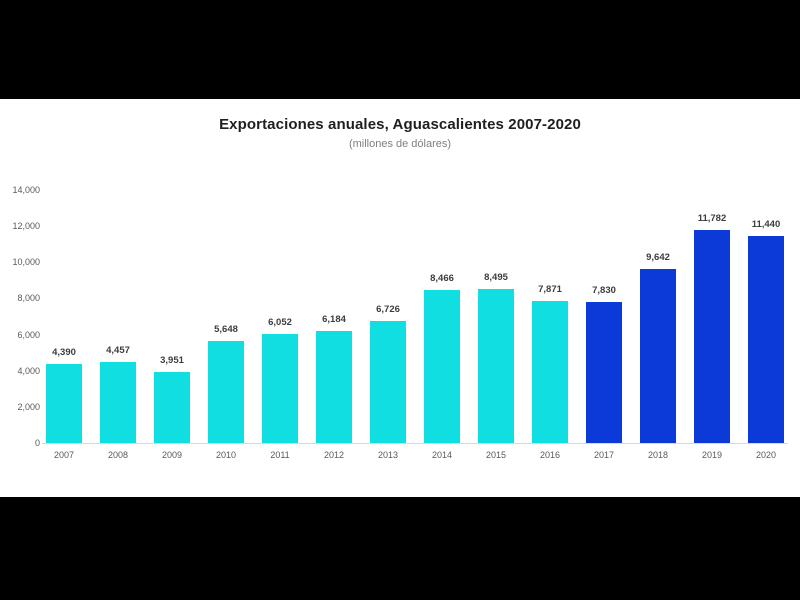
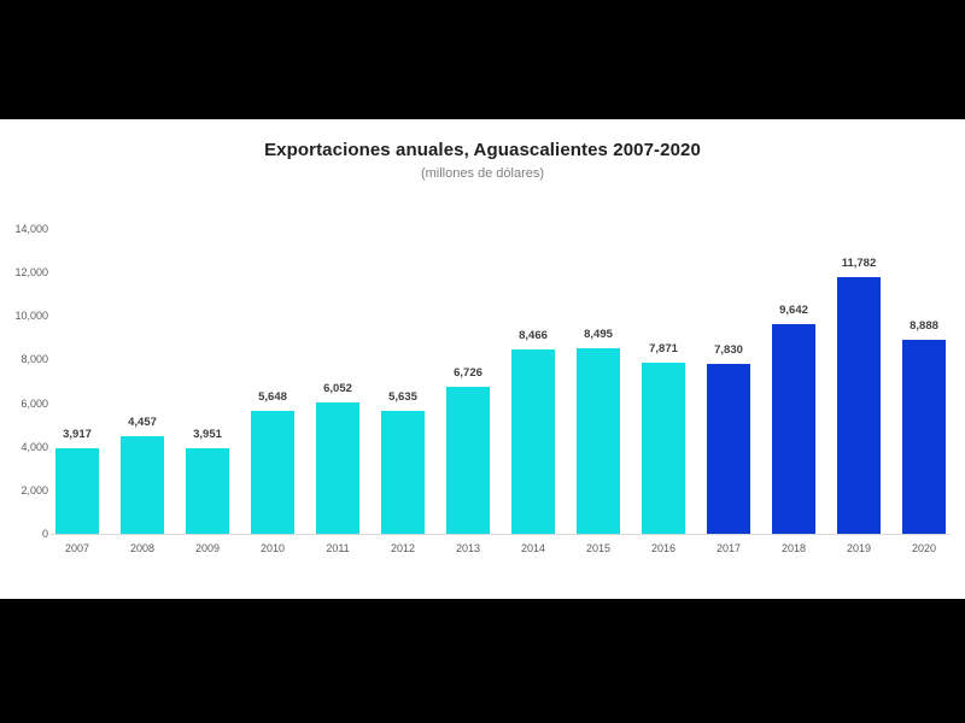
2007: 4,390 -> 3,917
2012: 6,184 -> 5,635
2020: 11,440 -> 8,888
